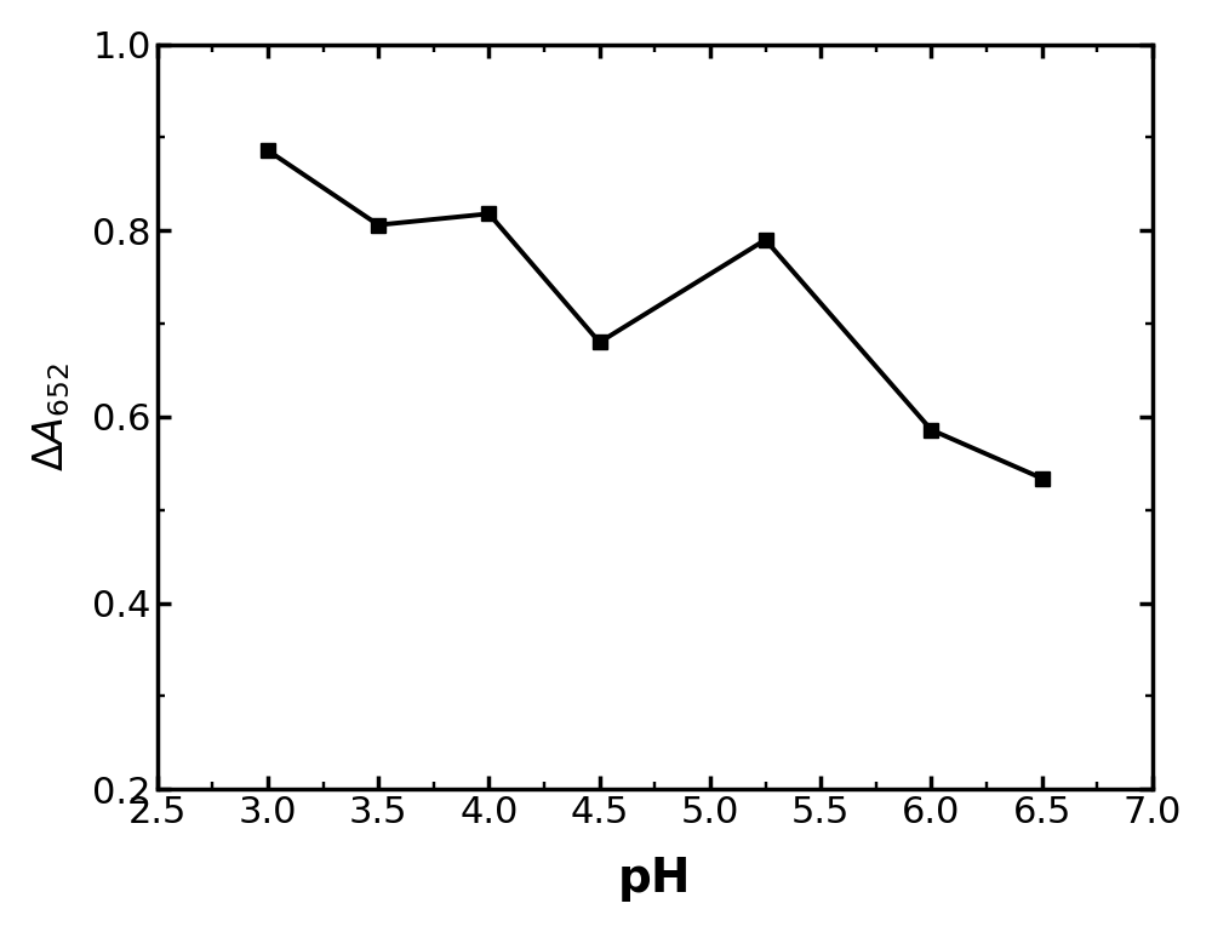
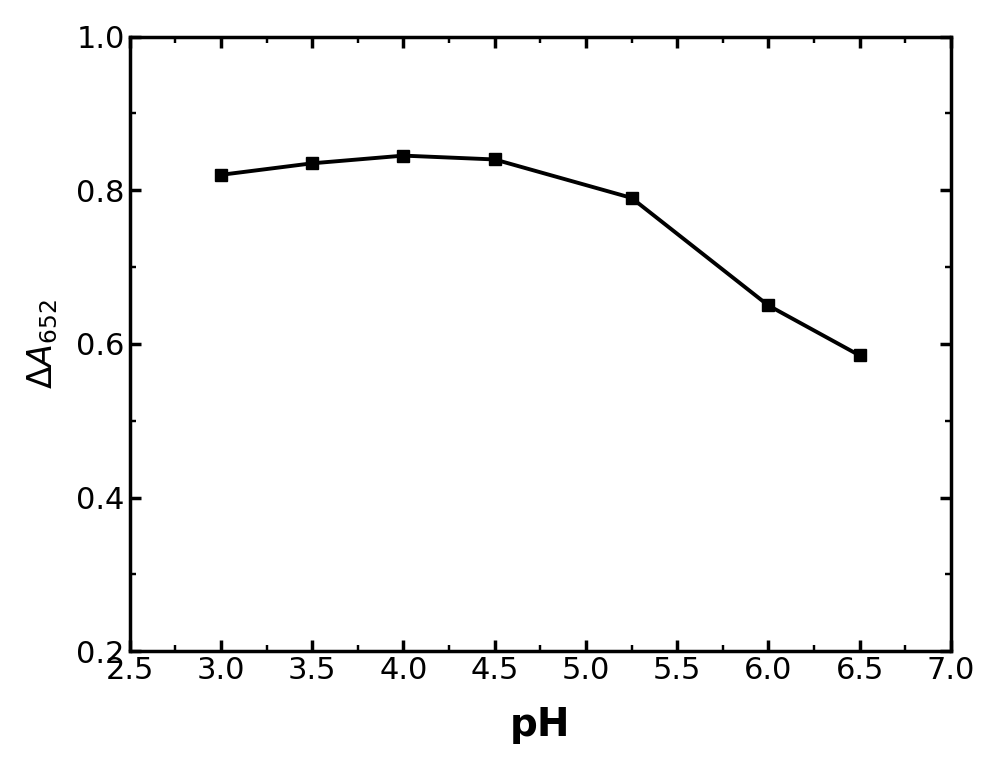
3.0: 0.886 -> 0.820
3.5: 0.806 -> 0.835
4.0: 0.818 -> 0.845
4.5: 0.680 -> 0.840
6.0: 0.586 -> 0.650
6.5: 0.534 -> 0.585
